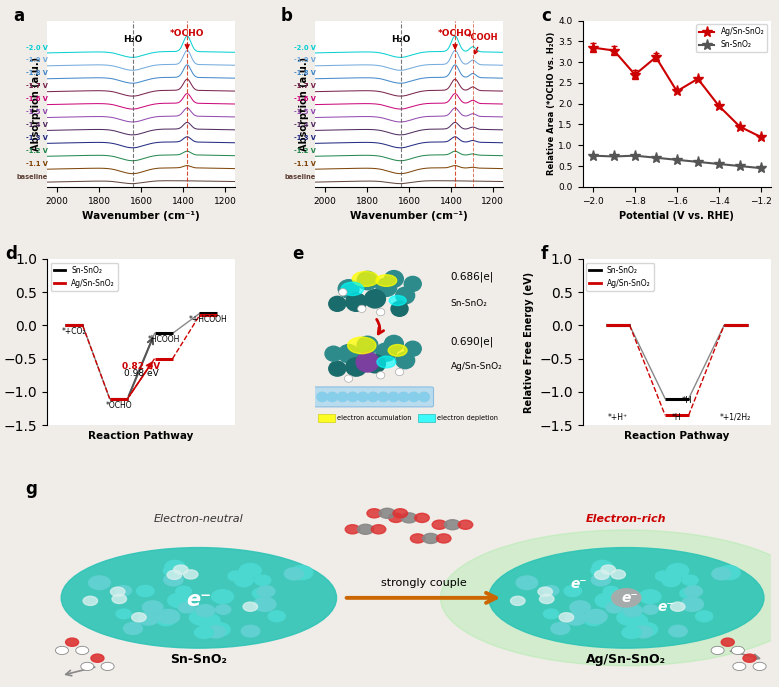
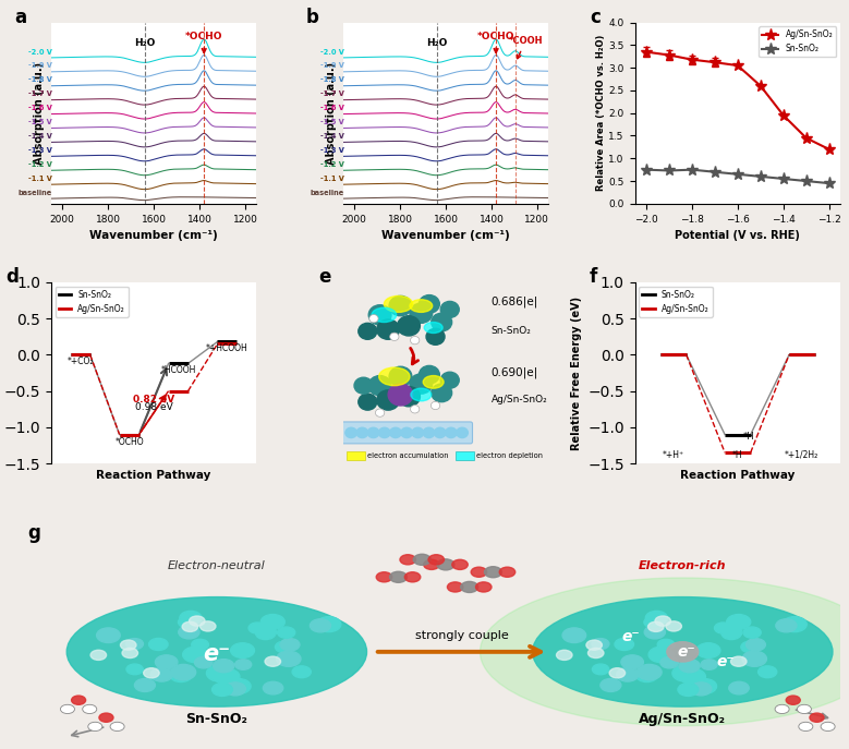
Ag/Sn-SnO₂/−1.8: 2.70 -> 3.18
Ag/Sn-SnO₂/−1.6: 2.30 -> 3.05
